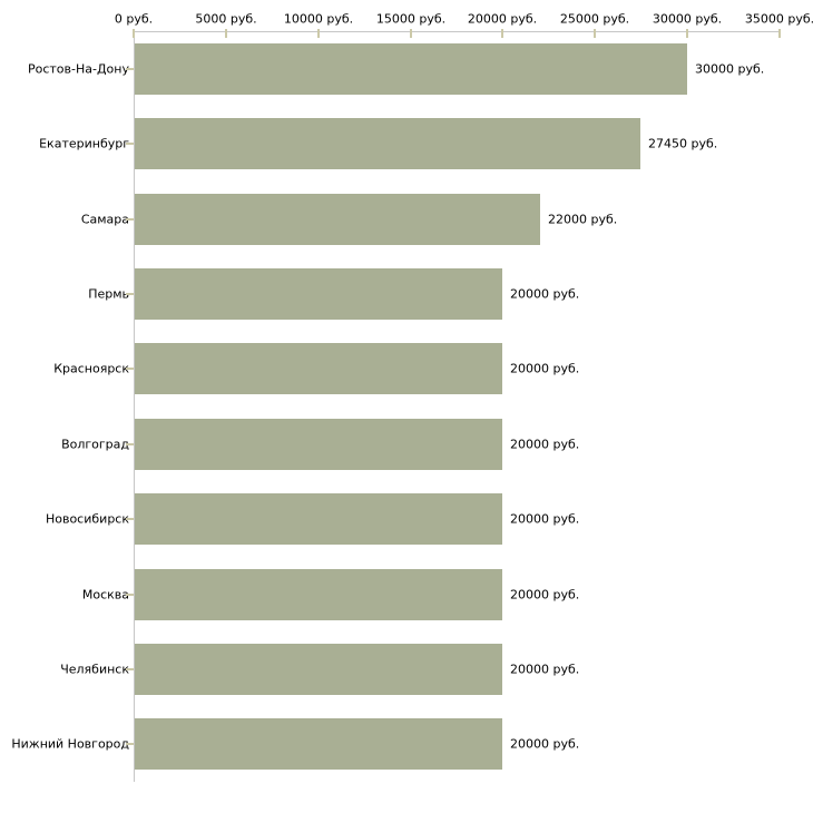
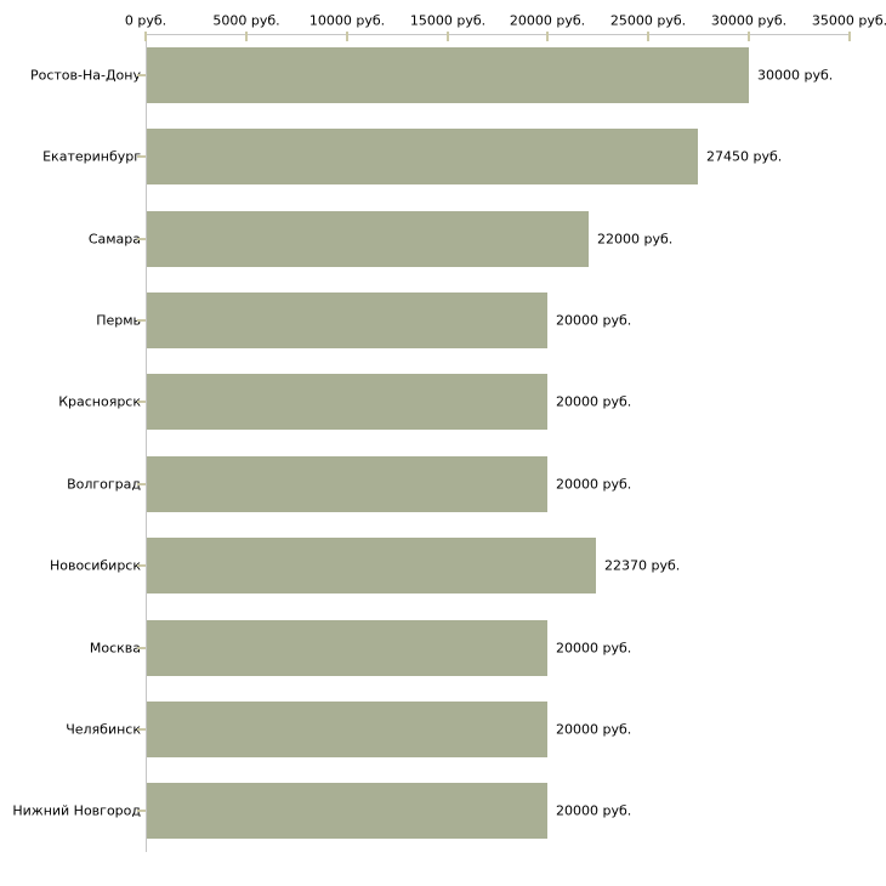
Новосибирск: 20000 -> 22370
